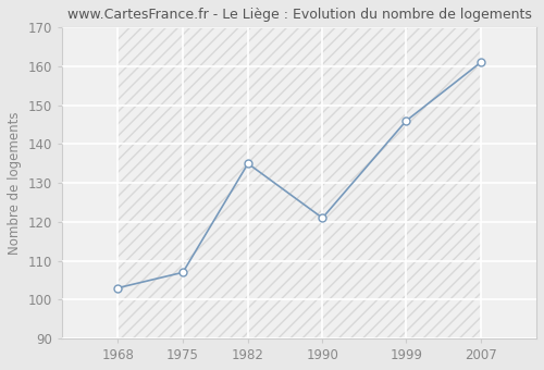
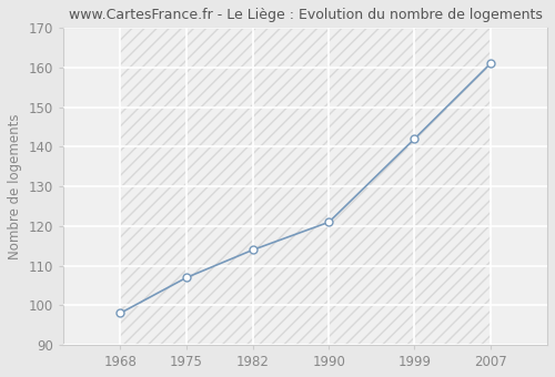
1968: 103 -> 98
1982: 135 -> 114
1999: 146 -> 142
